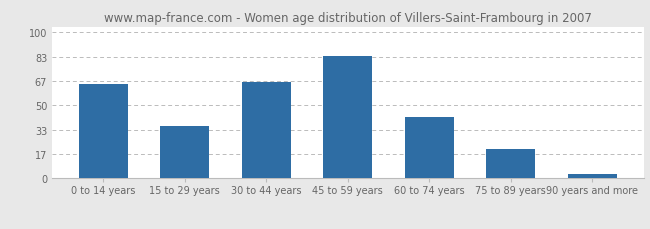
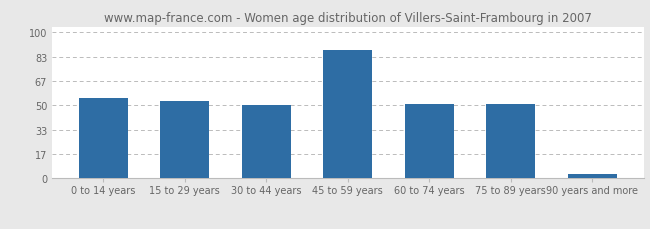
0 to 14 years: 65 -> 55
15 to 29 years: 36 -> 53
30 to 44 years: 66 -> 50
45 to 59 years: 84 -> 88
60 to 74 years: 42 -> 51
75 to 89 years: 20 -> 51
